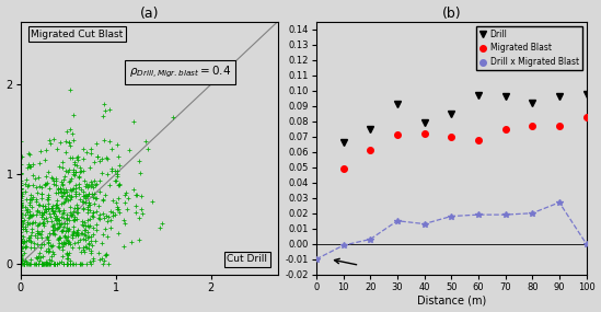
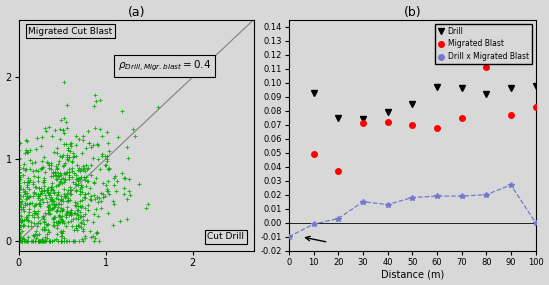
(b)/Drill/10: 0.066 -> 0.093
(b)/Migrated Blast/20: 0.061 -> 0.037
(b)/Drill/30: 0.091 -> 0.074
(b)/Migrated Blast/80: 0.077 -> 0.111
